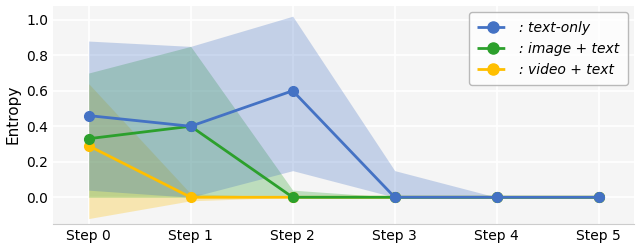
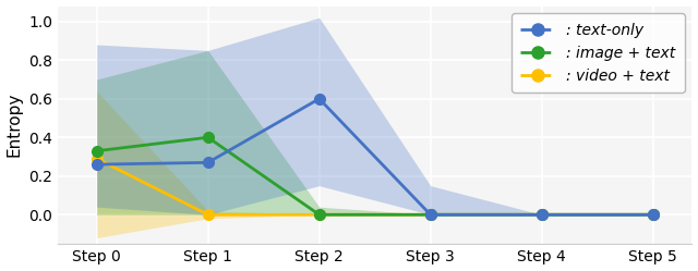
: text-only/Step 0: 0.46 -> 0.26
: text-only/Step 1: 0.40 -> 0.27
